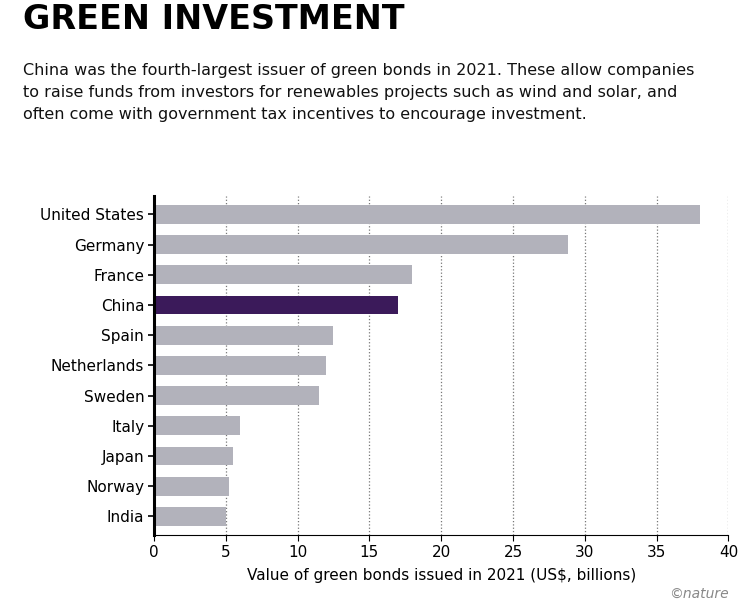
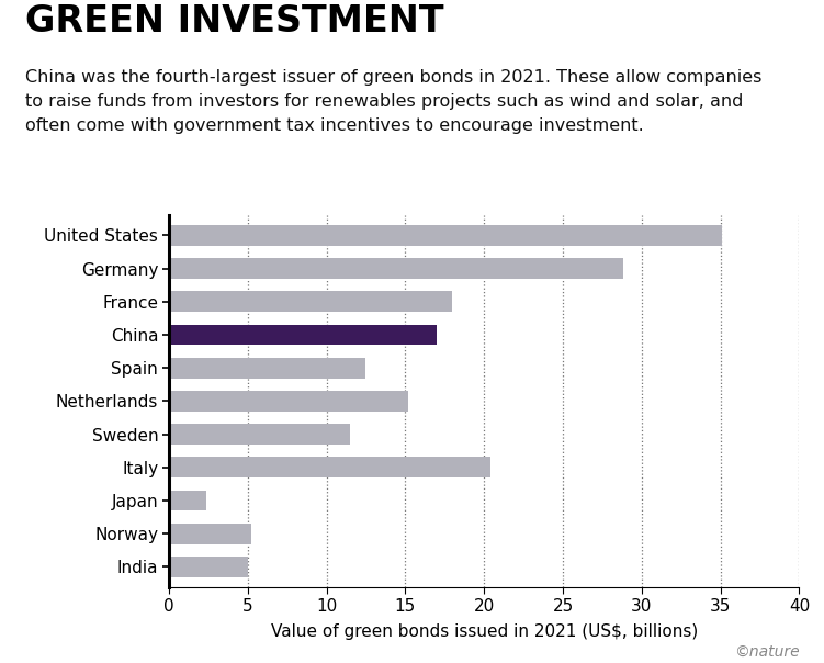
United States: 38.0 -> 35.1
Netherlands: 12.0 -> 15.2
Italy: 6.0 -> 20.4
Japan: 5.5 -> 2.4
